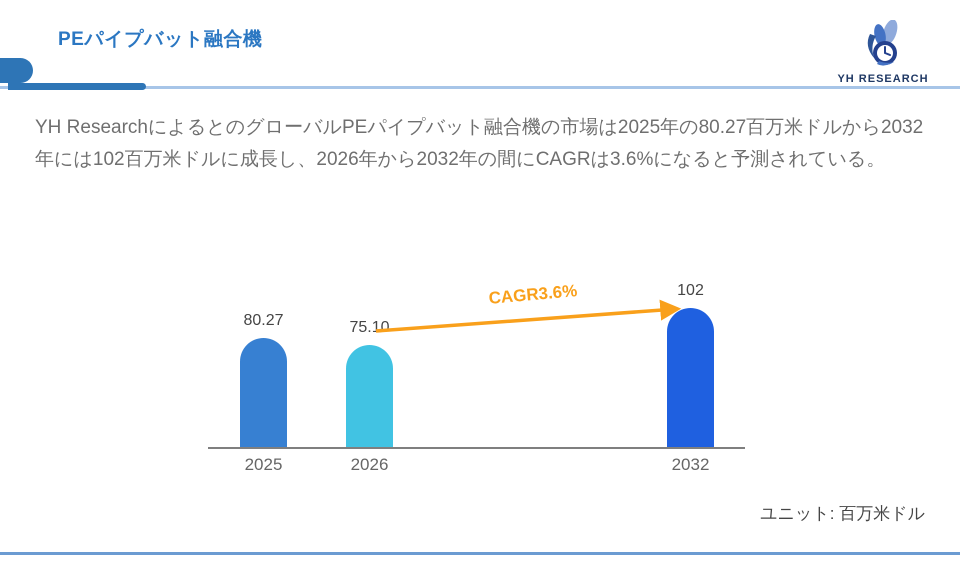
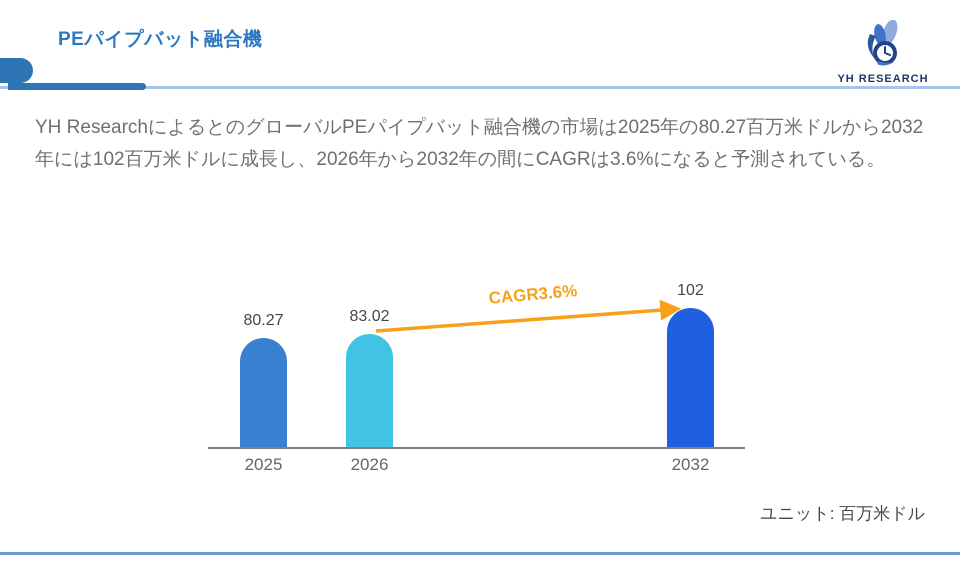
2026: 75.10 -> 83.02
